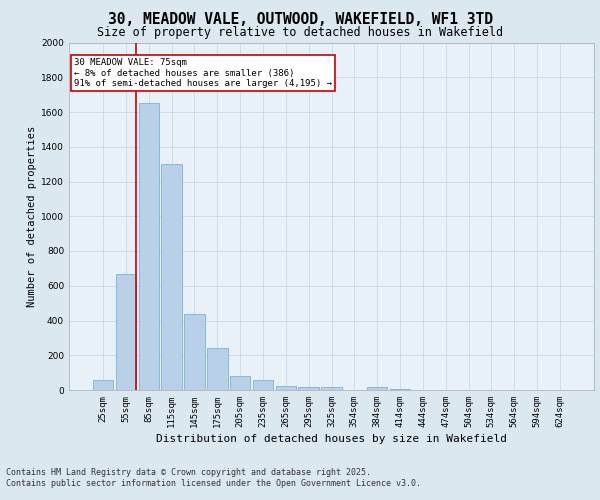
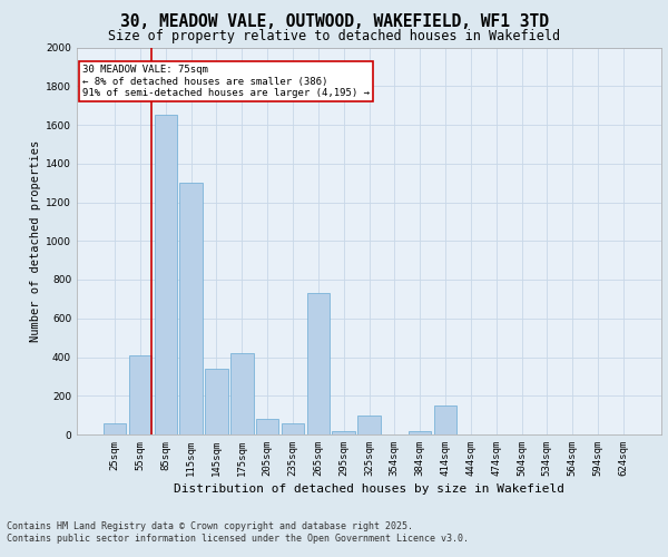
55sqm: 670 -> 410
145sqm: 440 -> 340
175sqm: 240 -> 420
265sqm: 20 -> 730
325sqm: 20 -> 100
414sqm: 0 -> 150
